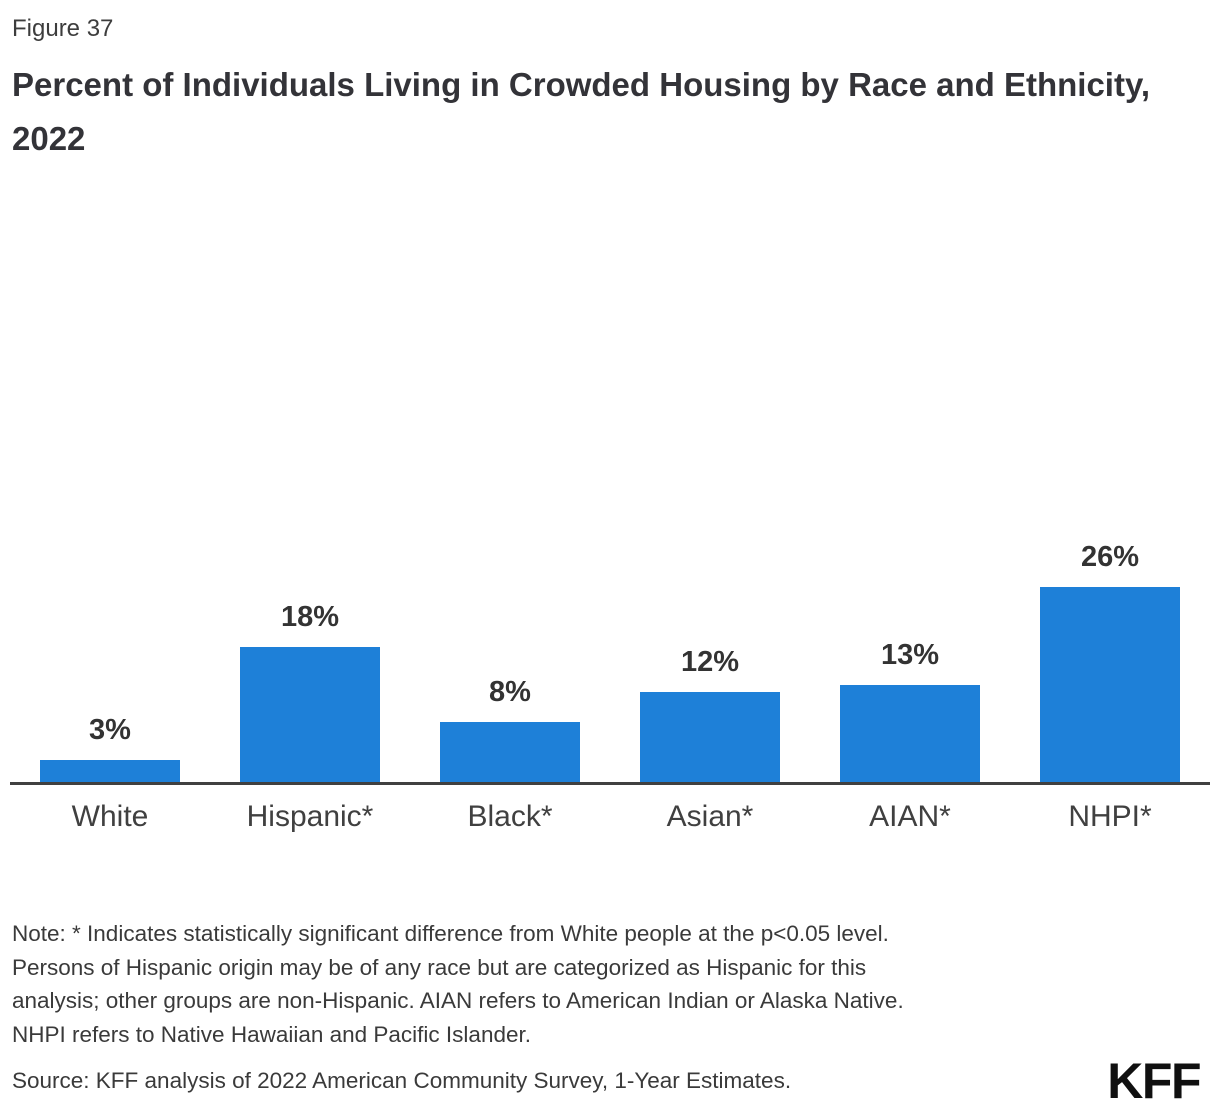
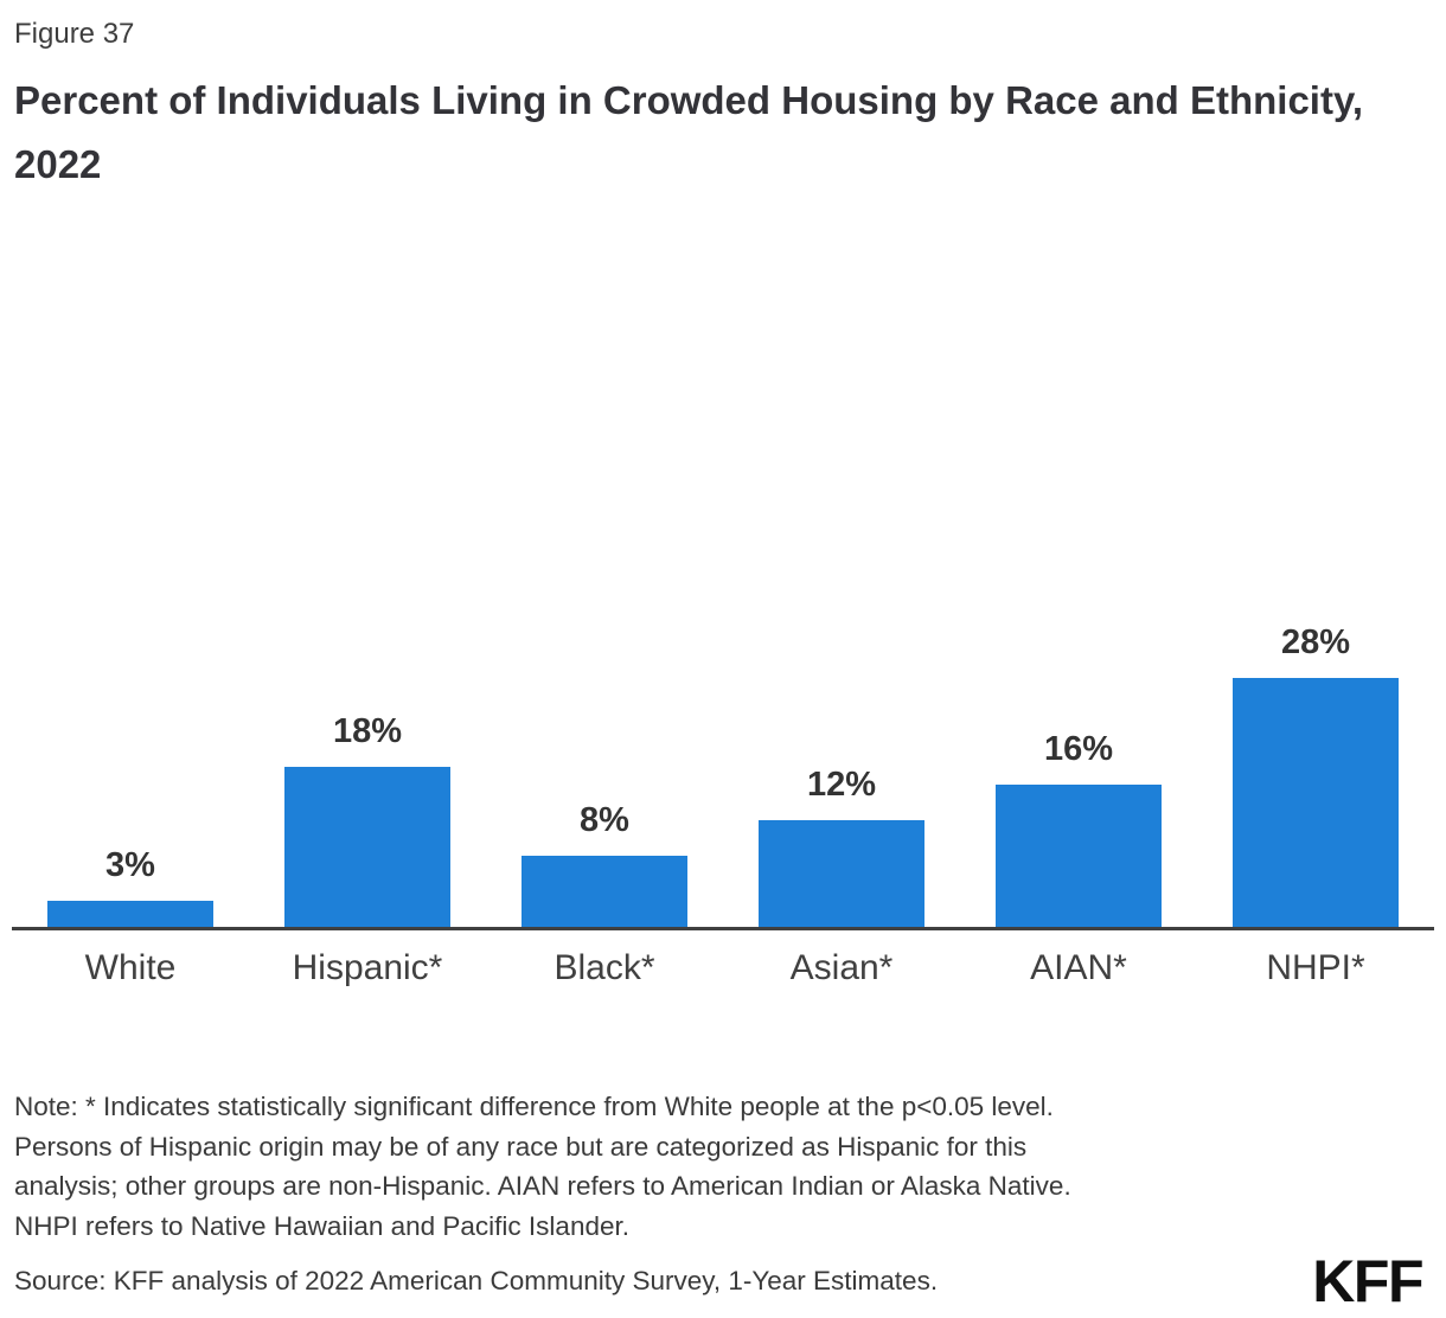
AIAN*: 13% -> 16%
NHPI*: 26% -> 28%
